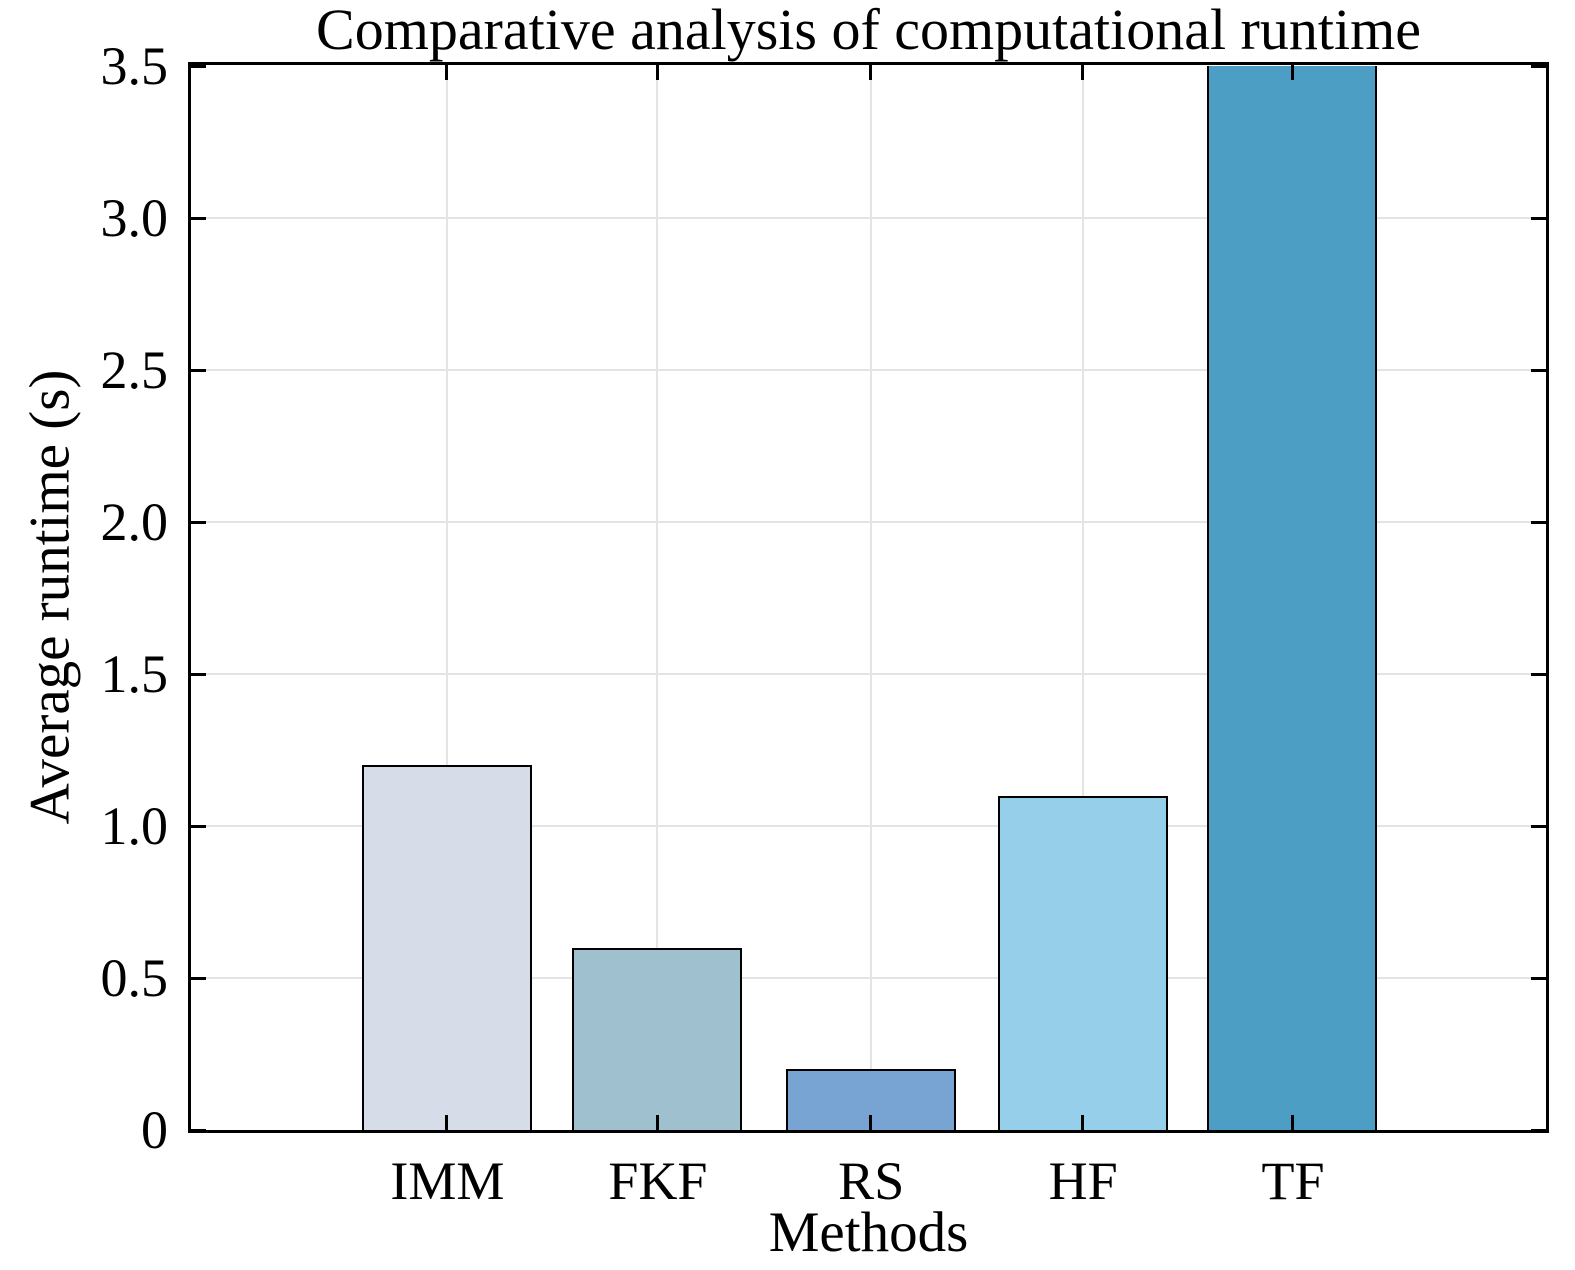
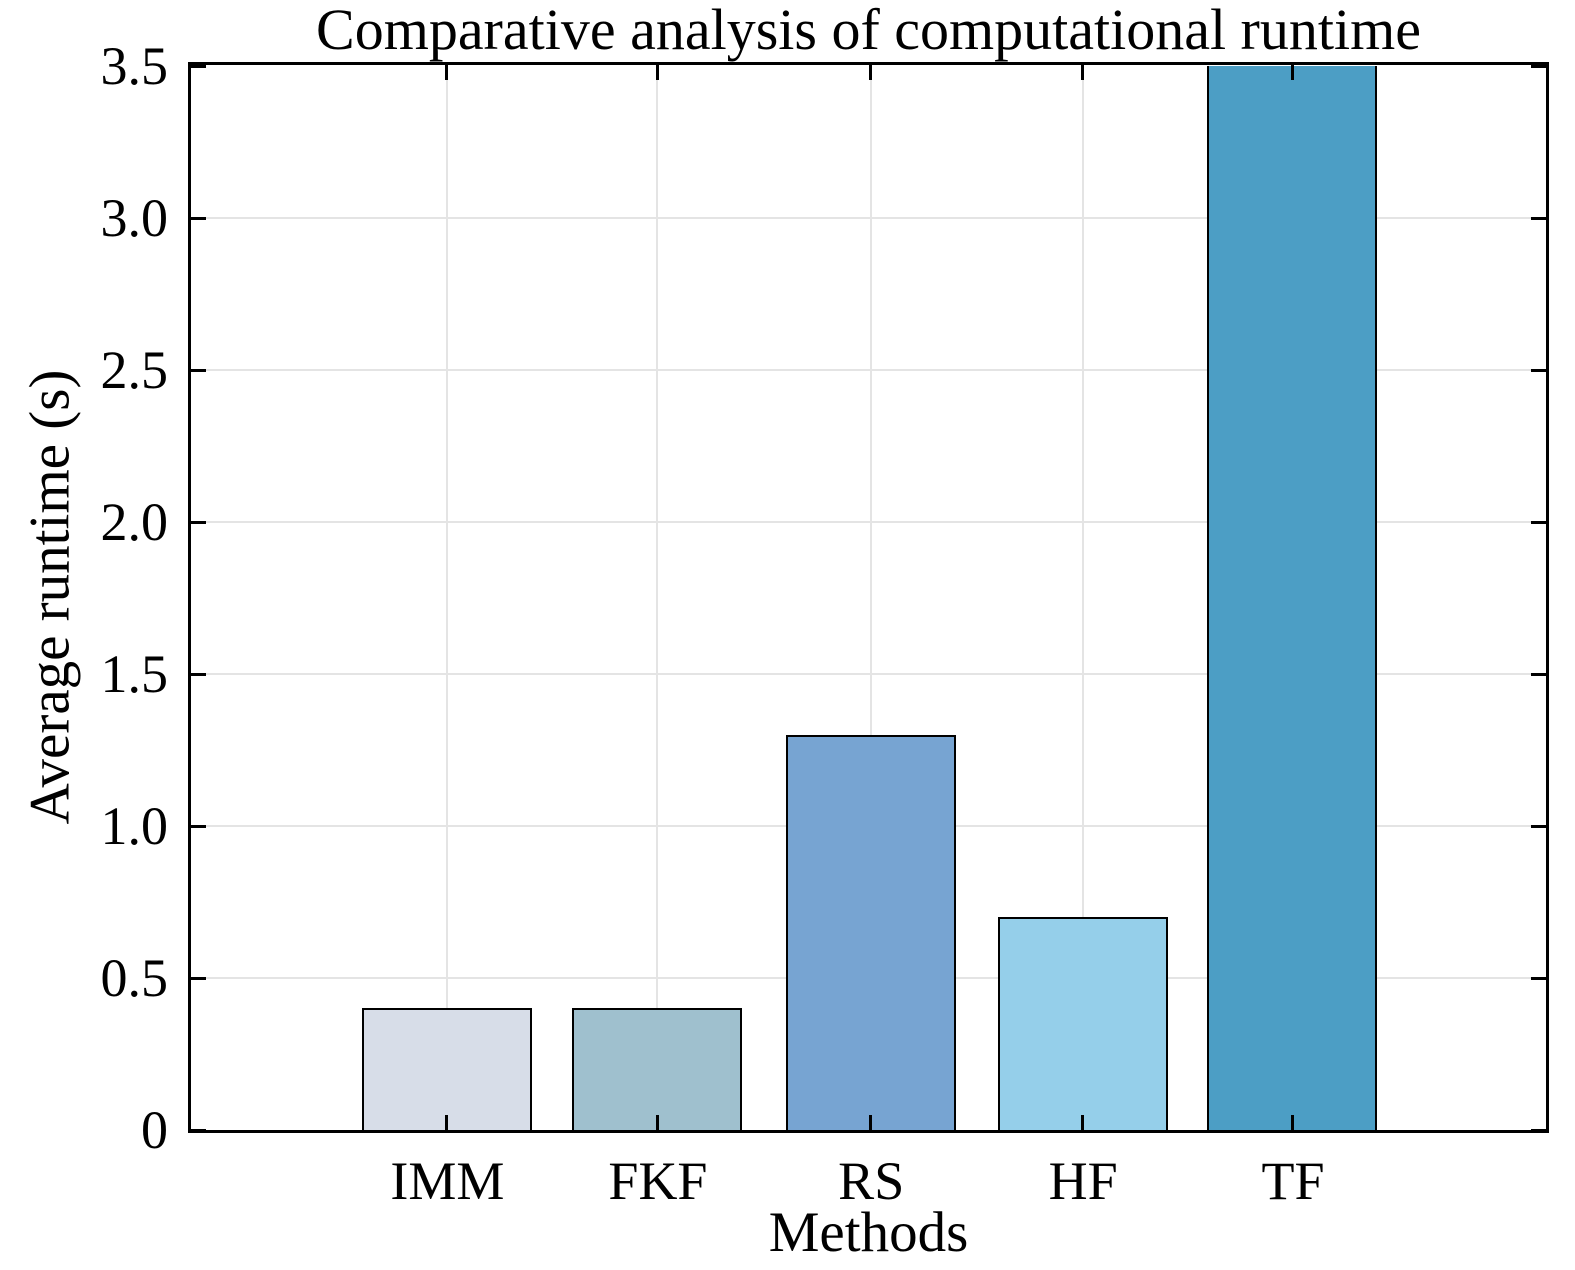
IMM: 1.2 -> 0.4
FKF: 0.6 -> 0.4
RS: 0.2 -> 1.3
HF: 1.1 -> 0.7
